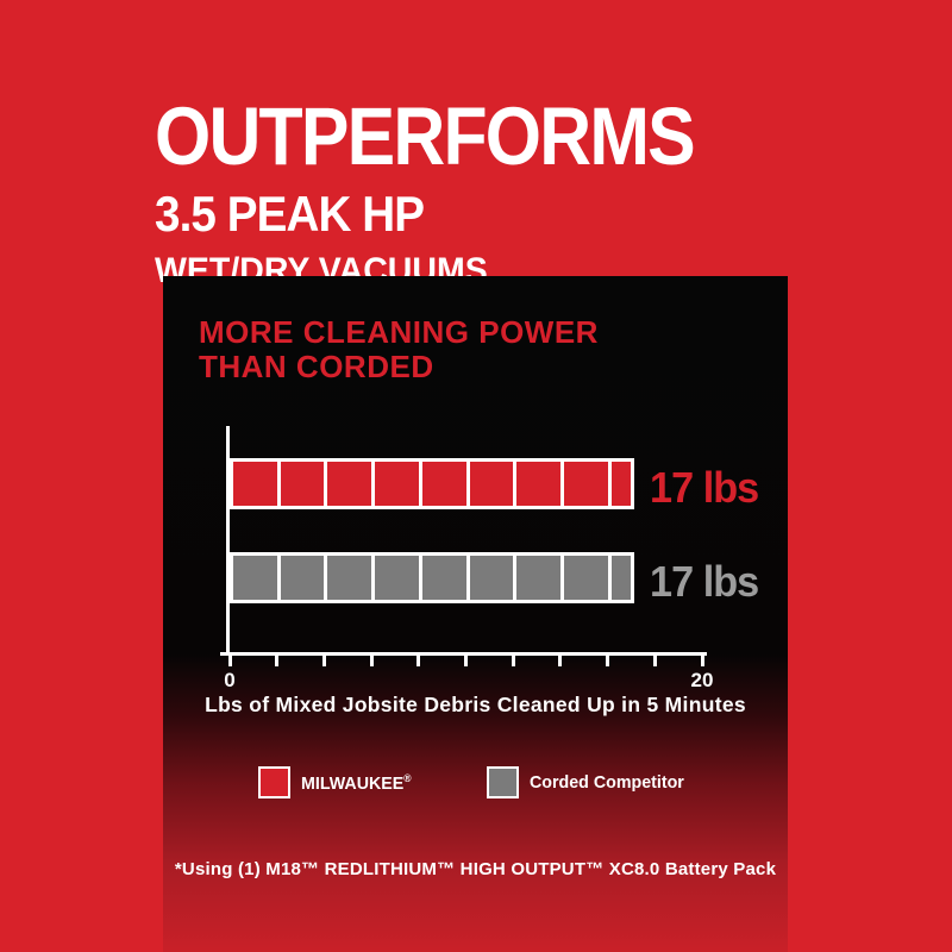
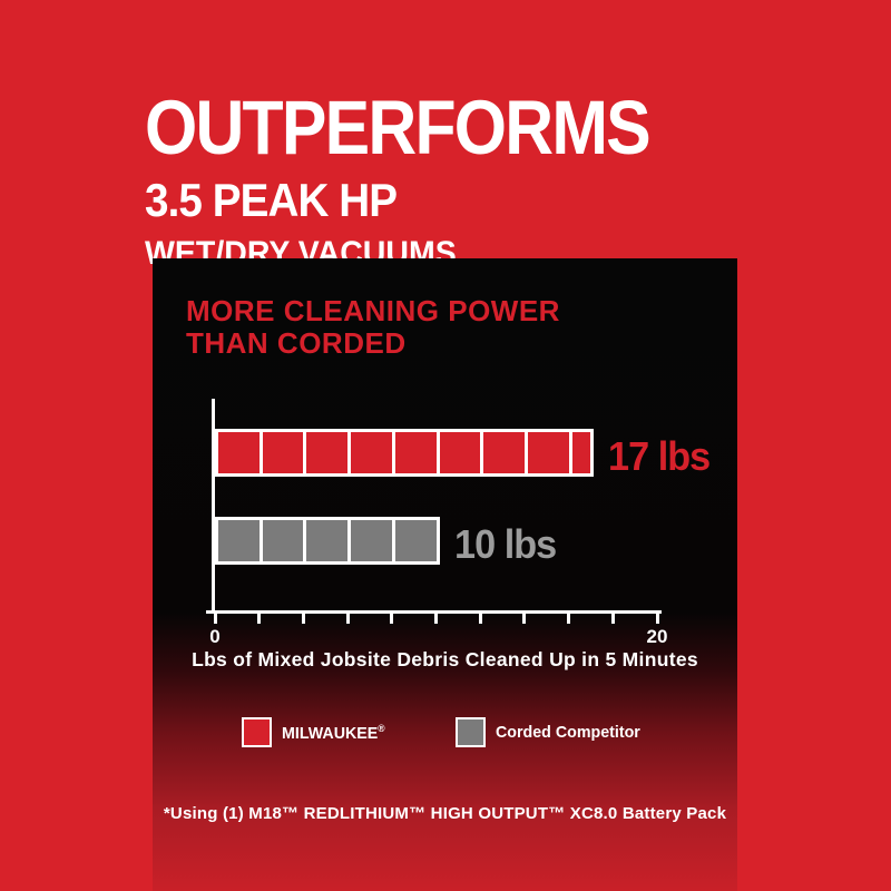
Corded Competitor: 17 -> 10
